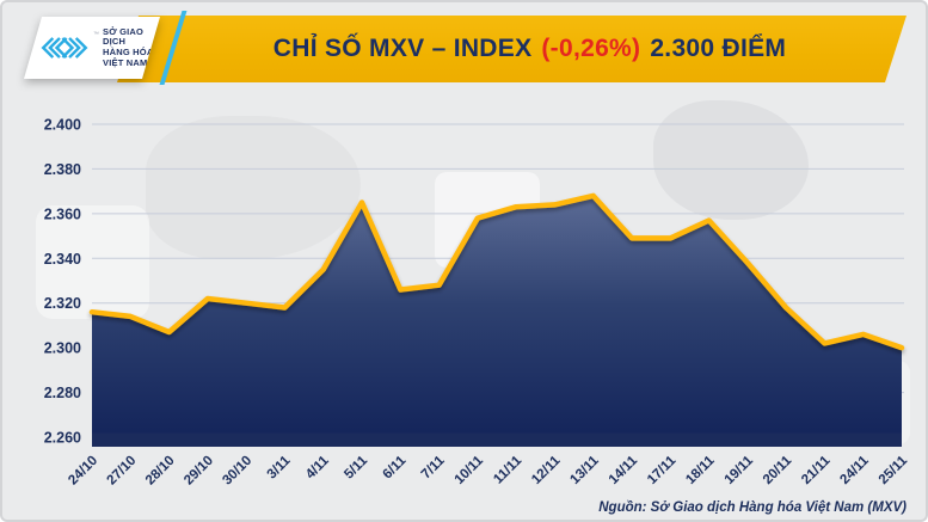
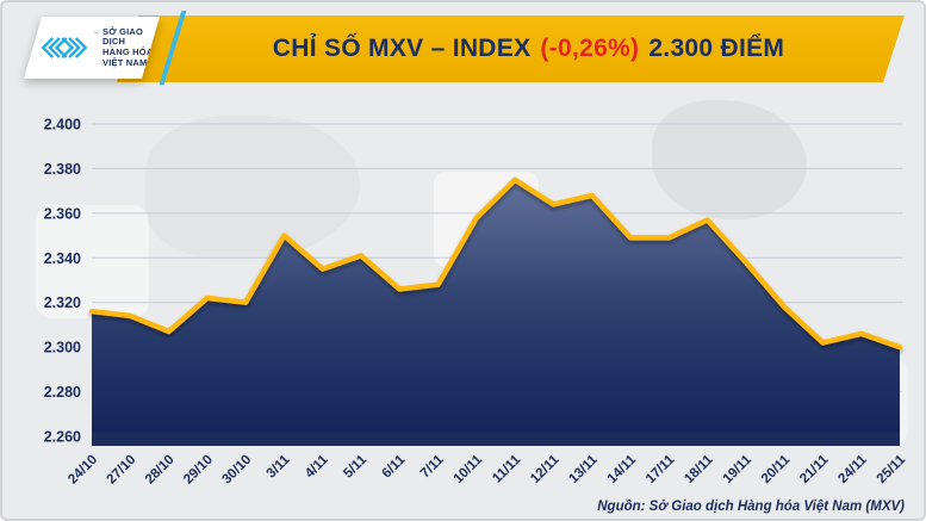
3/11: 2.318 -> 2.350
5/11: 2.365 -> 2.341
11/11: 2.363 -> 2.375
